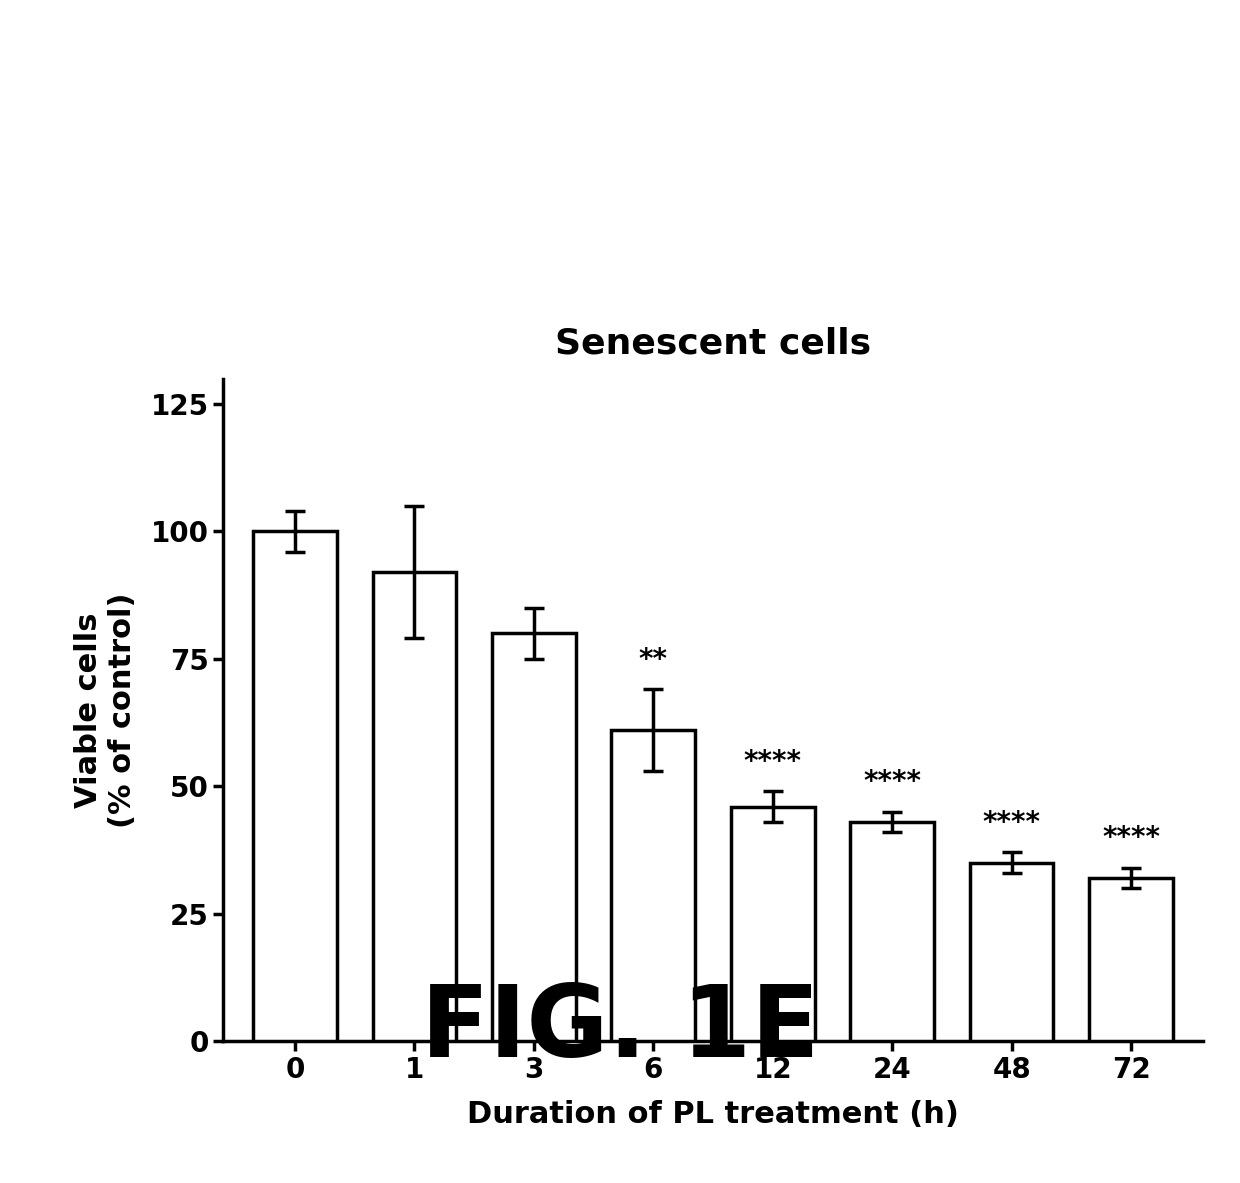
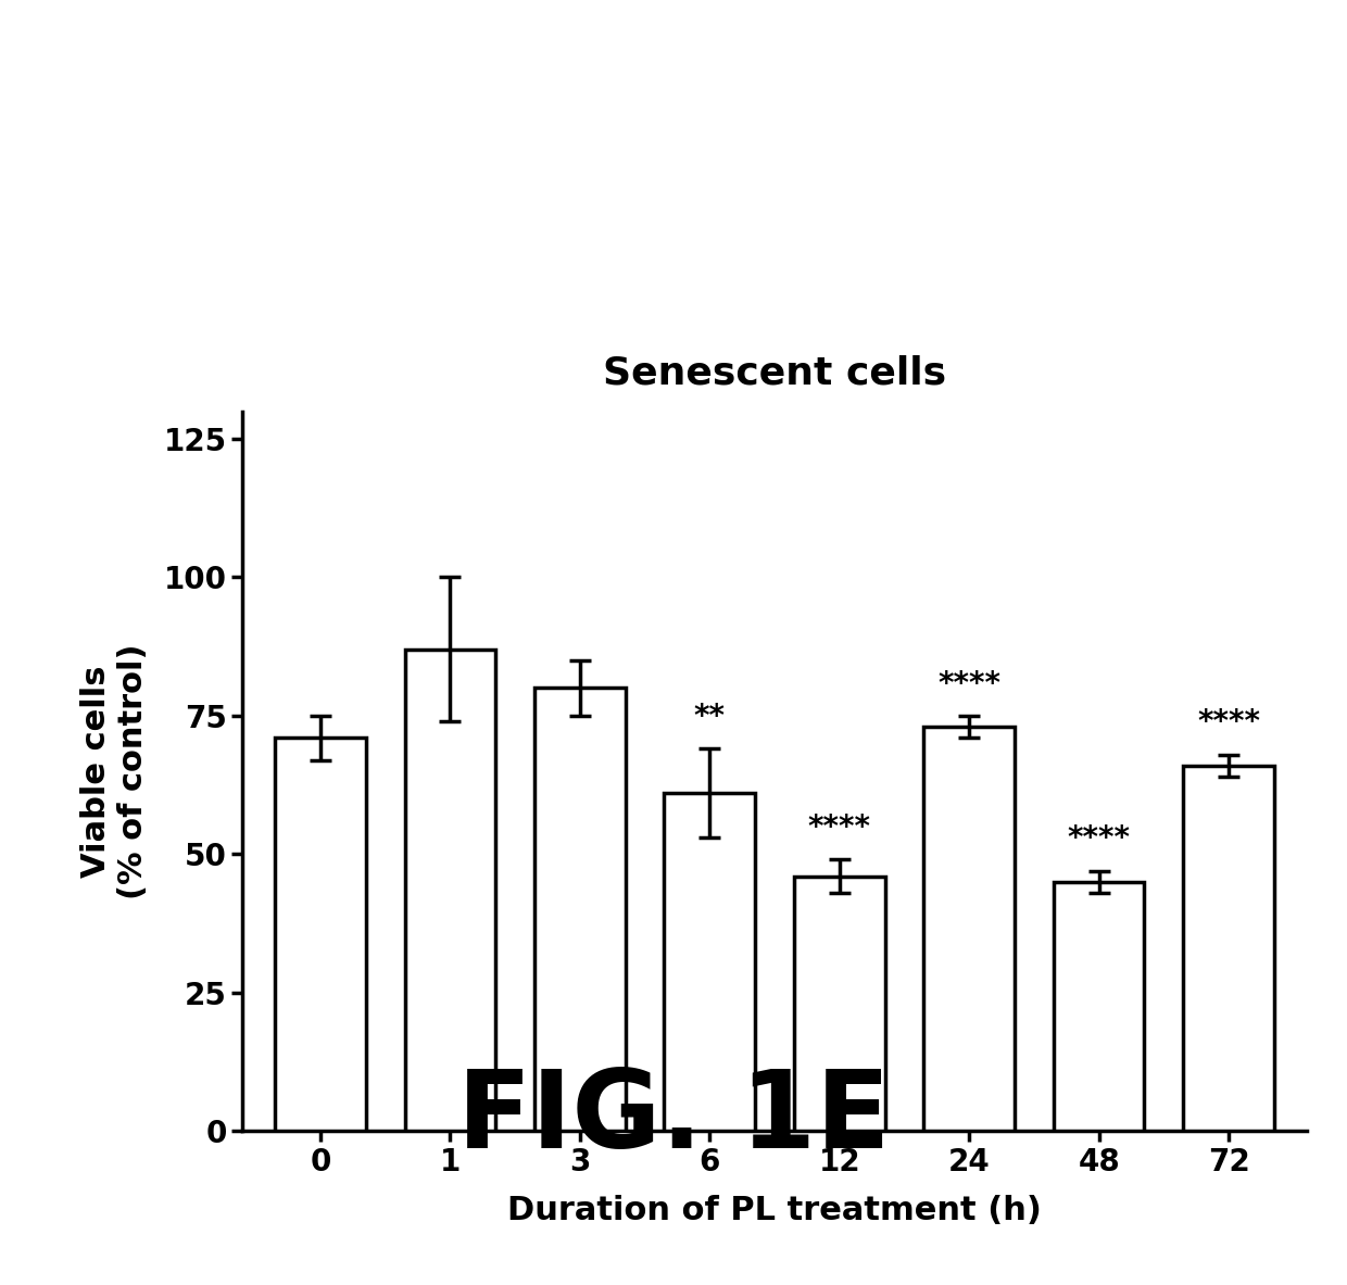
0: 100 -> 71
1: 92 -> 87
24: 43 -> 73
48: 35 -> 45
72: 32 -> 66
